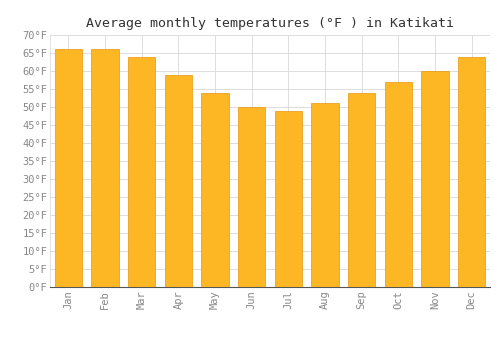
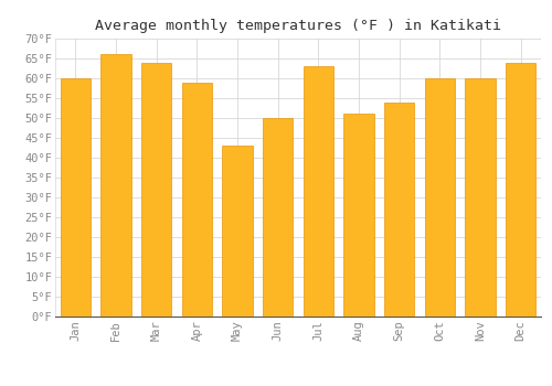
Jan: 66°F -> 60°F
May: 54°F -> 43°F
Jul: 49°F -> 63°F
Oct: 57°F -> 60°F
